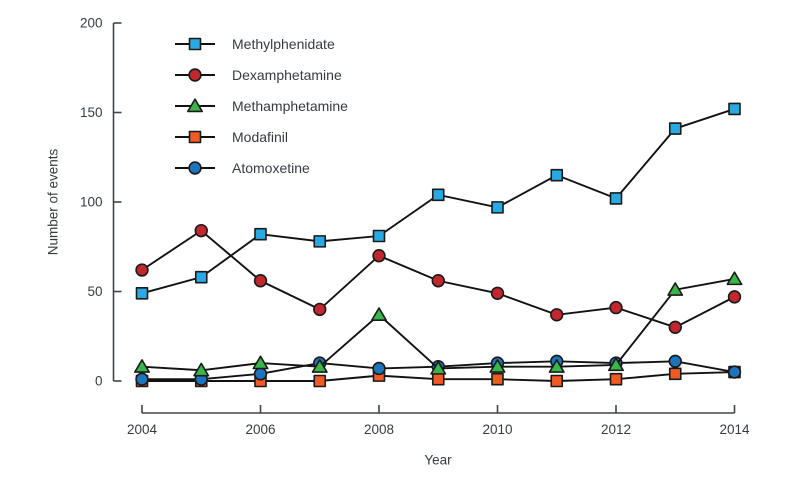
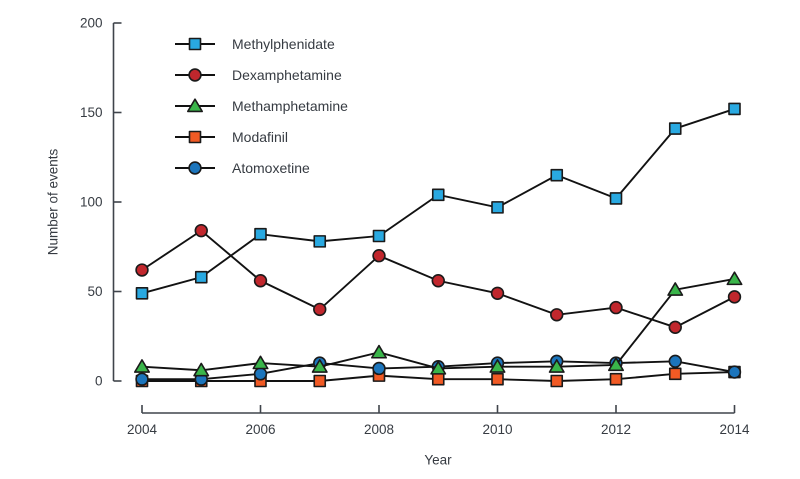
Methamphetamine/2008: 37 -> 16
